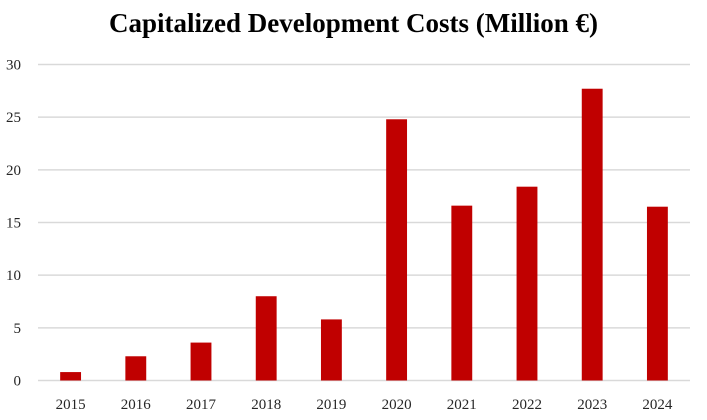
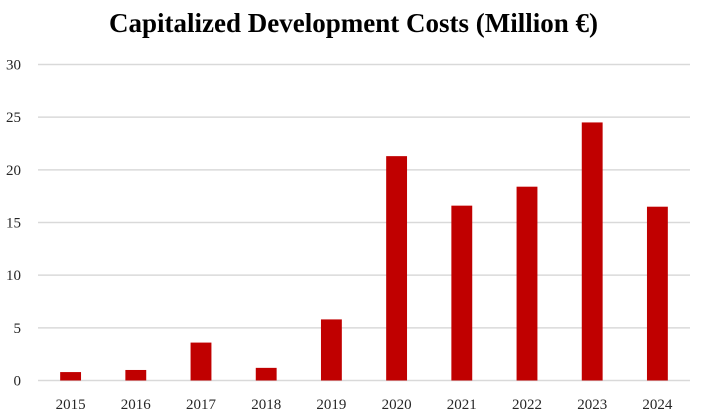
2016: 2.3 -> 1.0
2018: 8.0 -> 1.2
2020: 24.8 -> 21.3
2023: 27.7 -> 24.5
